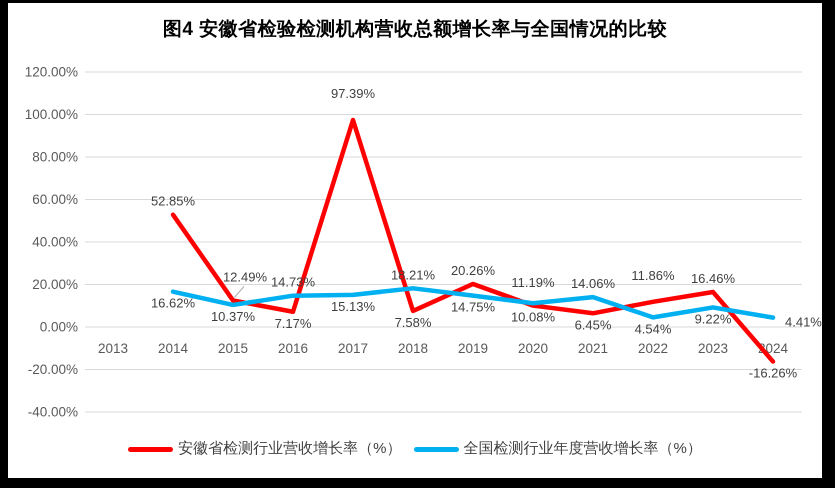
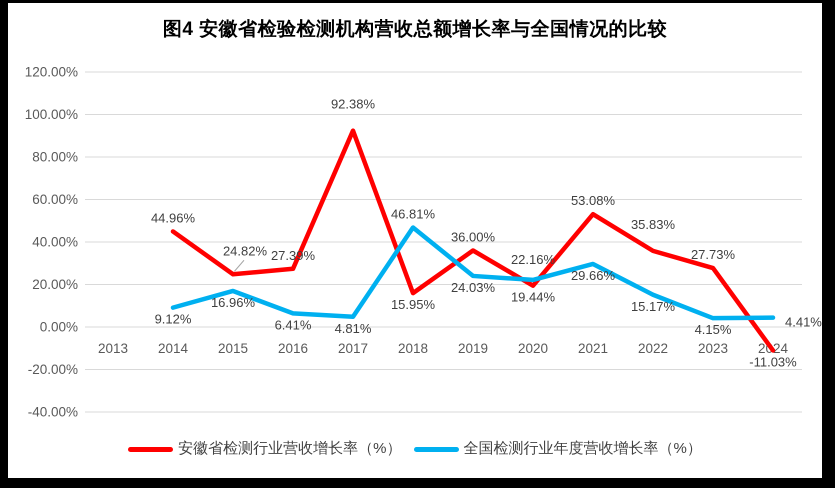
安徽省检测行业营收增长率（%）/2014: 52.85% -> 44.96%
全国检测行业年度营收增长率（%）/2014: 16.62% -> 9.12%
安徽省检测行业营收增长率（%）/2015: 12.49% -> 24.82%
全国检测行业年度营收增长率（%）/2015: 10.37% -> 16.96%
安徽省检测行业营收增长率（%）/2016: 7.17% -> 27.39%
全国检测行业年度营收增长率（%）/2016: 14.73% -> 6.41%
安徽省检测行业营收增长率（%）/2017: 97.39% -> 92.38%
全国检测行业年度营收增长率（%）/2017: 15.13% -> 4.81%
安徽省检测行业营收增长率（%）/2018: 7.58% -> 15.95%
全国检测行业年度营收增长率（%）/2018: 18.21% -> 46.81%
安徽省检测行业营收增长率（%）/2019: 20.26% -> 36.00%
全国检测行业年度营收增长率（%）/2019: 14.75% -> 24.03%
安徽省检测行业营收增长率（%）/2020: 10.08% -> 19.44%
全国检测行业年度营收增长率（%）/2020: 11.19% -> 22.16%
安徽省检测行业营收增长率（%）/2021: 6.45% -> 53.08%
全国检测行业年度营收增长率（%）/2021: 14.06% -> 29.66%
安徽省检测行业营收增长率（%）/2022: 11.86% -> 35.83%
全国检测行业年度营收增长率（%）/2022: 4.54% -> 15.17%
安徽省检测行业营收增长率（%）/2023: 16.46% -> 27.73%
全国检测行业年度营收增长率（%）/2023: 9.22% -> 4.15%
安徽省检测行业营收增长率（%）/2024: -16.26% -> -11.03%
